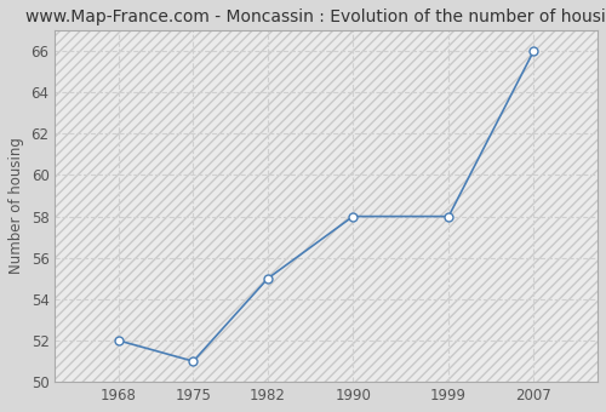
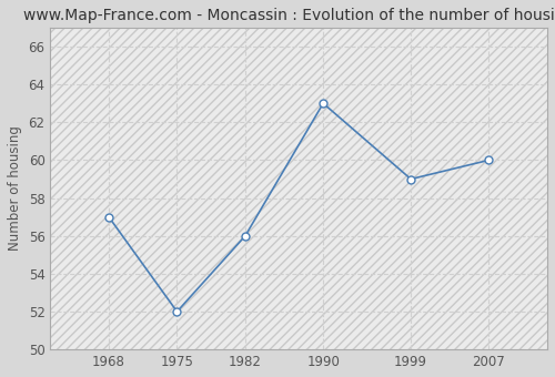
1968: 52 -> 57
1975: 51 -> 52
1982: 55 -> 56
1990: 58 -> 63
1999: 58 -> 59
2007: 66 -> 60
